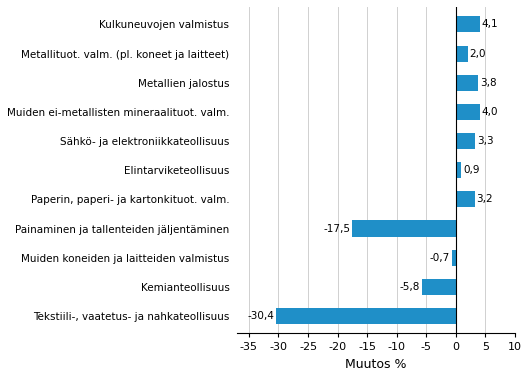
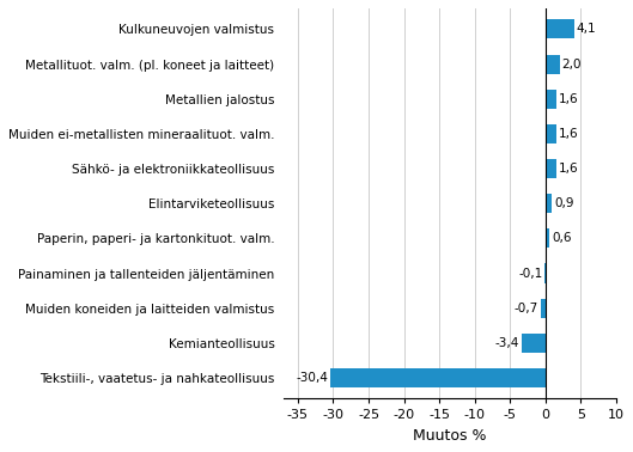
Metallien jalostus: 3,8 -> 1,6
Muiden ei-metallisten mineraalituot. valm.: 4,0 -> 1,6
Sähkö- ja elektroniikkateollisuus: 3,3 -> 1,6
Paperin, paperi- ja kartonkituot. valm.: 3,2 -> 0,6
Painaminen ja tallenteiden jäljentäminen: -17,5 -> -0,1
Kemianteollisuus: -5,8 -> -3,4
